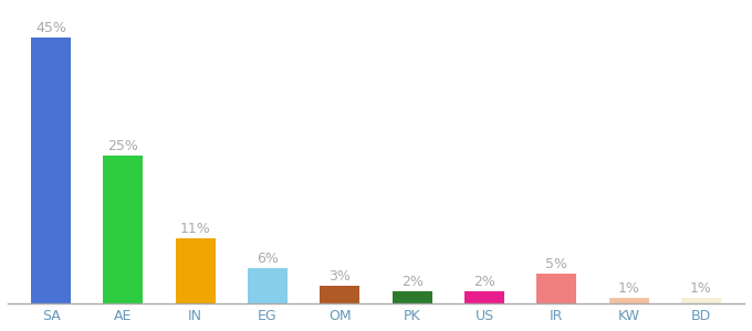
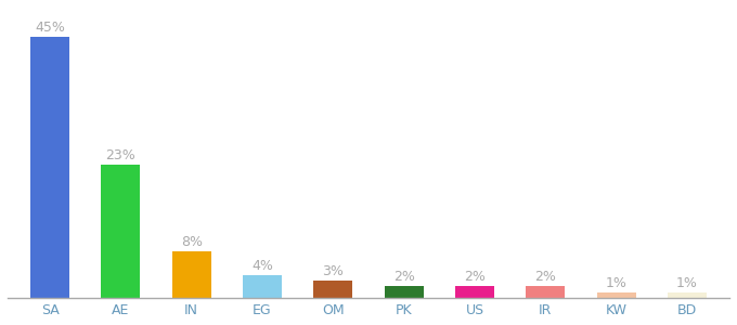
AE: 25% -> 23%
IN: 11% -> 8%
EG: 6% -> 4%
IR: 5% -> 2%
